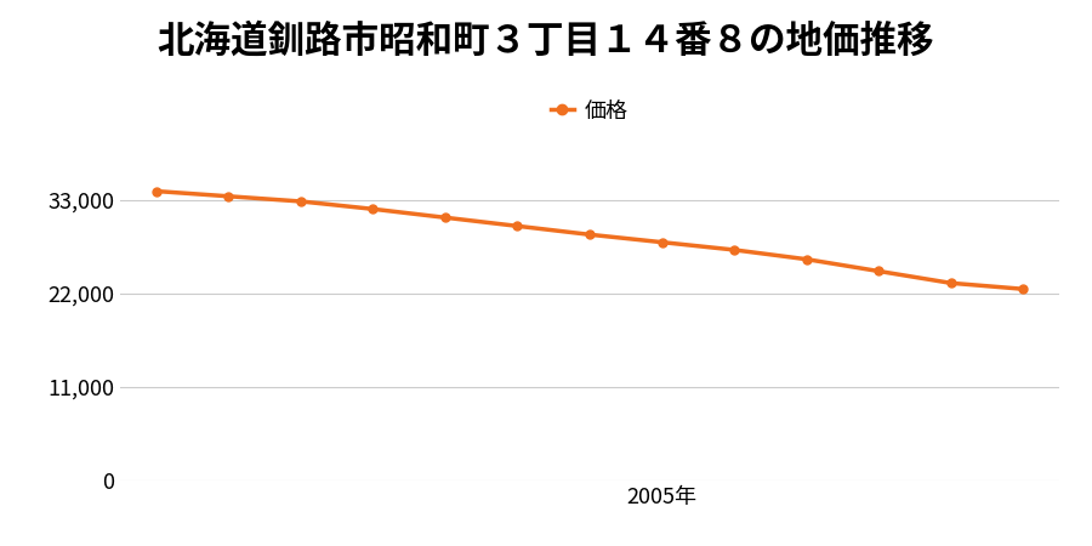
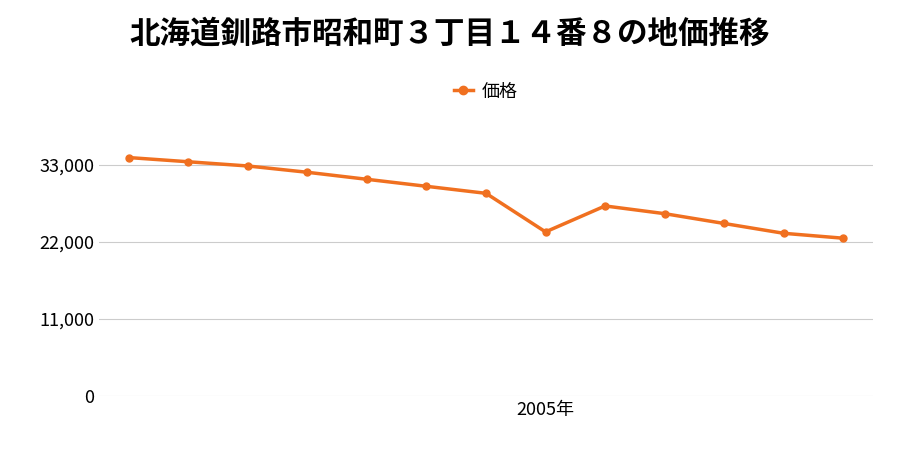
2005年: 28,000 -> 23,400
